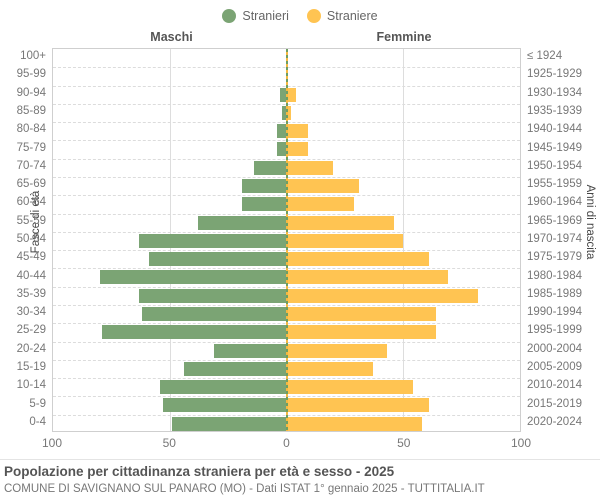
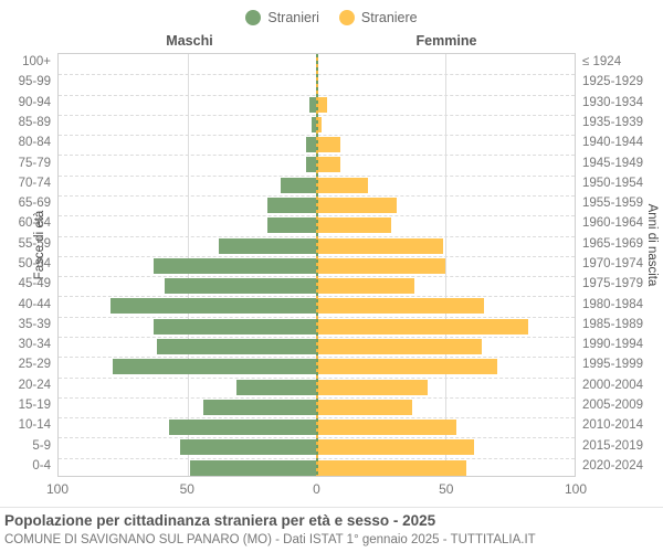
Straniere/55-59: 46 -> 49
Straniere/45-49: 61 -> 38
Straniere/40-44: 69 -> 65
Straniere/25-29: 64 -> 70
Stranieri/10-14: 54 -> 57
